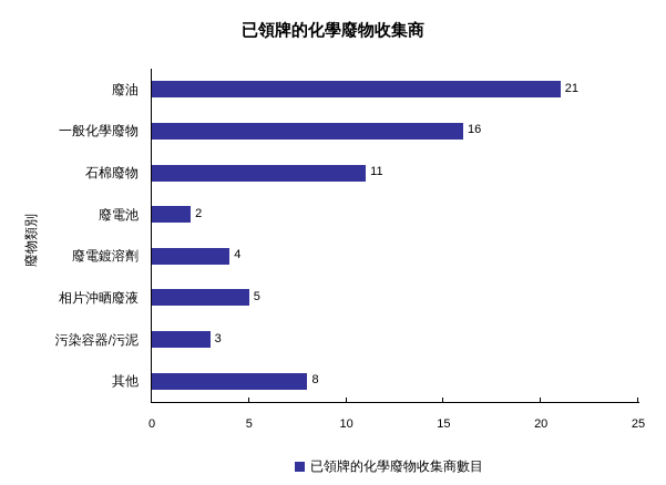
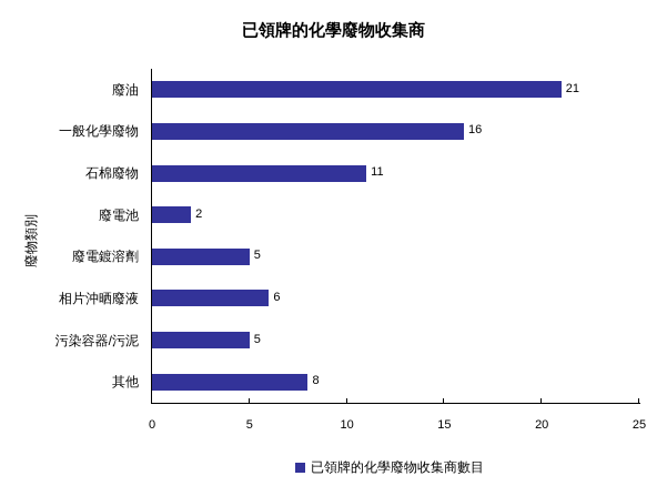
廢電鍍溶劑: 4 -> 5
相片沖晒廢液: 5 -> 6
污染容器/污泥: 3 -> 5
